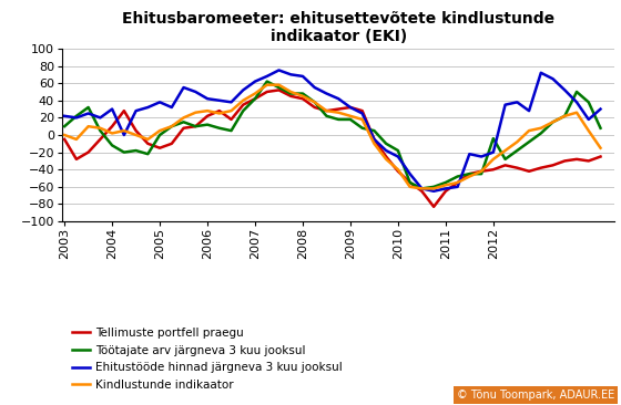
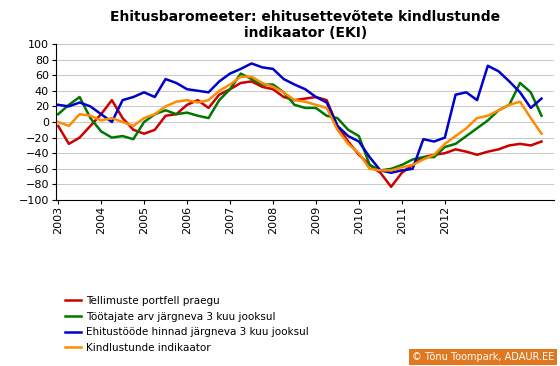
Ehitustööde hinnad järgneva 3 kuu jooksul/2004: 30 -> 10
Töötajate arv järgneva 3 kuu jooksul/2012: -4 -> -32
